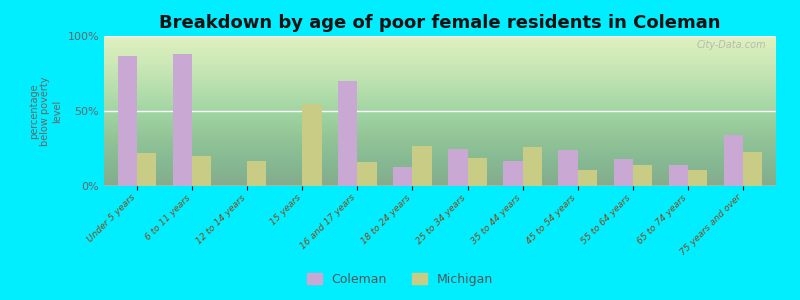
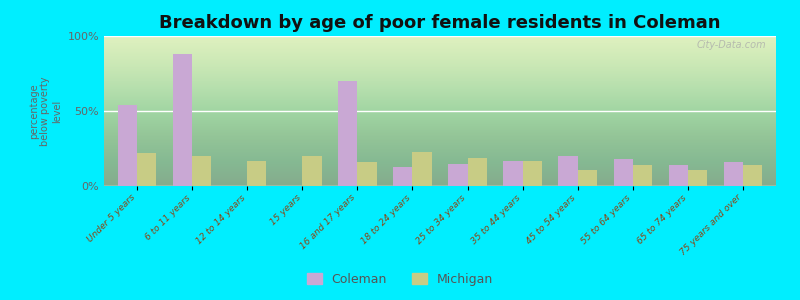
Coleman/Under 5 years: 87% -> 54%
Michigan/15 years: 55% -> 20%
Michigan/18 to 24 years: 27% -> 23%
Coleman/25 to 34 years: 25% -> 15%
Michigan/35 to 44 years: 26% -> 17%
Coleman/45 to 54 years: 24% -> 20%
Coleman/75 years and over: 34% -> 16%
Michigan/75 years and over: 23% -> 14%
